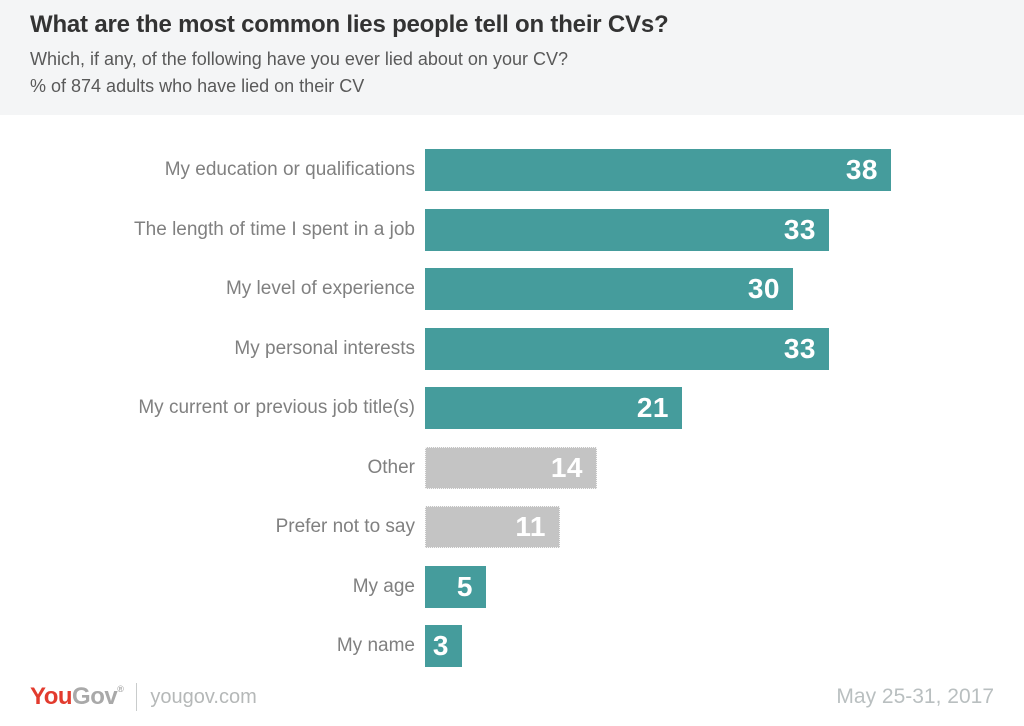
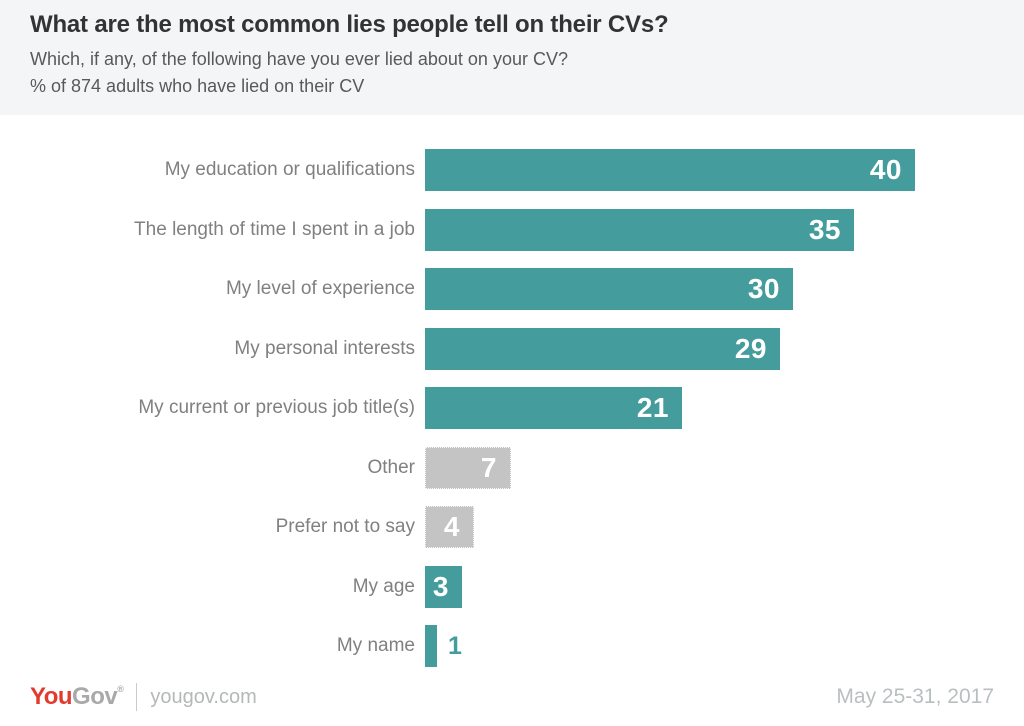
My education or qualifications: 38 -> 40
The length of time I spent in a job: 33 -> 35
My personal interests: 33 -> 29
Other: 14 -> 7
Prefer not to say: 11 -> 4
My age: 5 -> 3
My name: 3 -> 1
